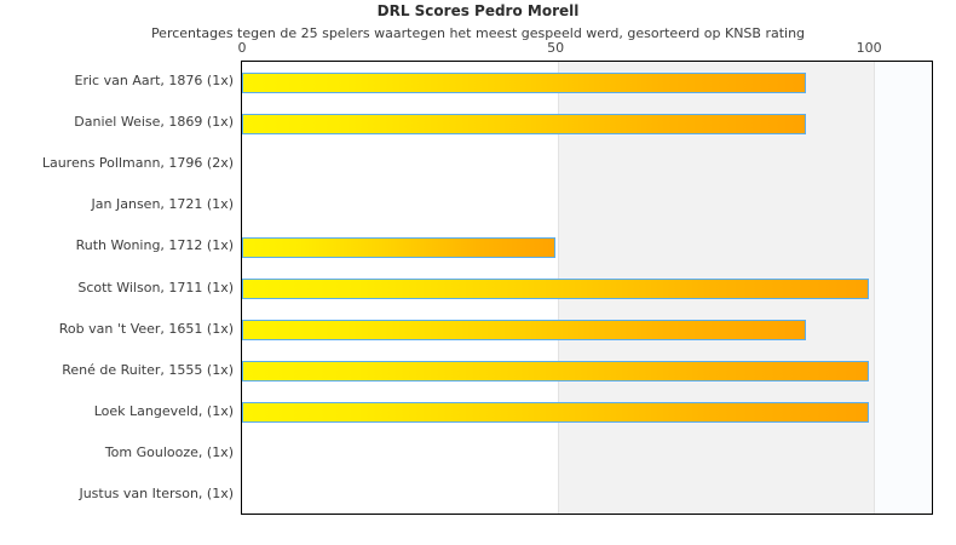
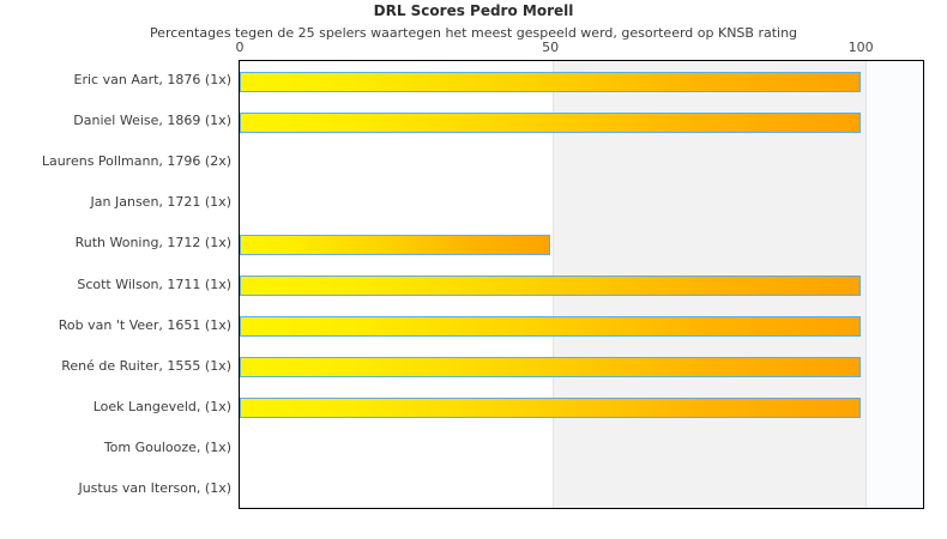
Eric van Aart, 1876 (1x): 90 -> 100
Daniel Weise, 1869 (1x): 90 -> 100
Rob van 't Veer, 1651 (1x): 90 -> 100
